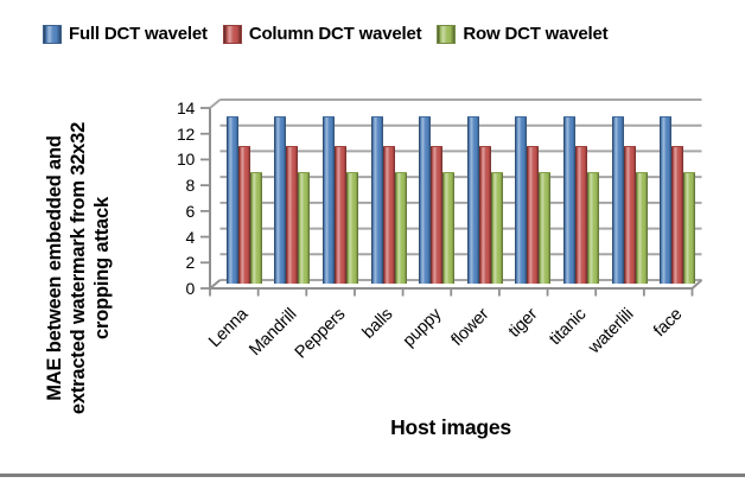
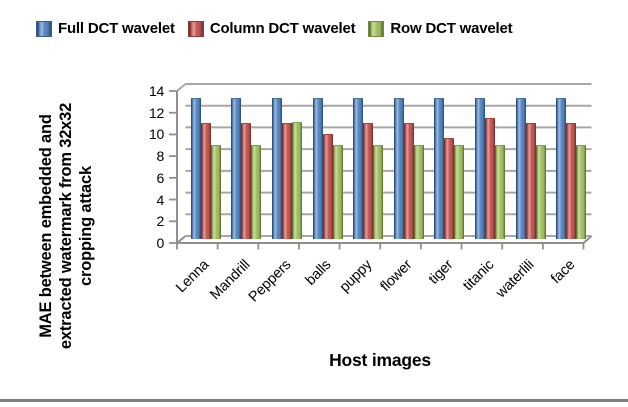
Row DCT wavelet/Peppers: 8.4 -> 10.5
Column DCT wavelet/balls: 10.4 -> 9.4
Column DCT wavelet/tiger: 10.4 -> 9.0
Column DCT wavelet/titanic: 10.4 -> 10.9
